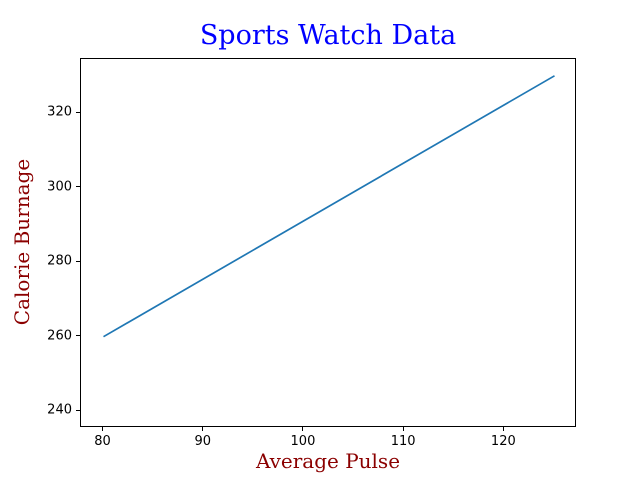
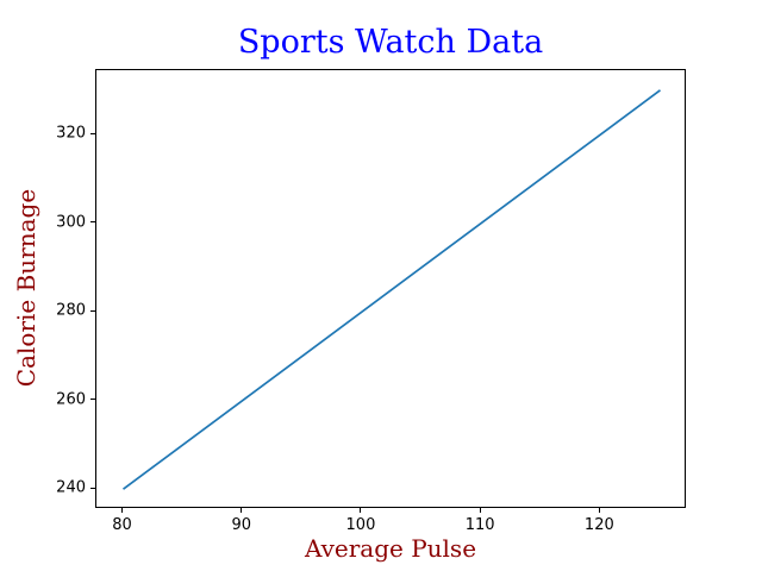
80: 260 -> 240
